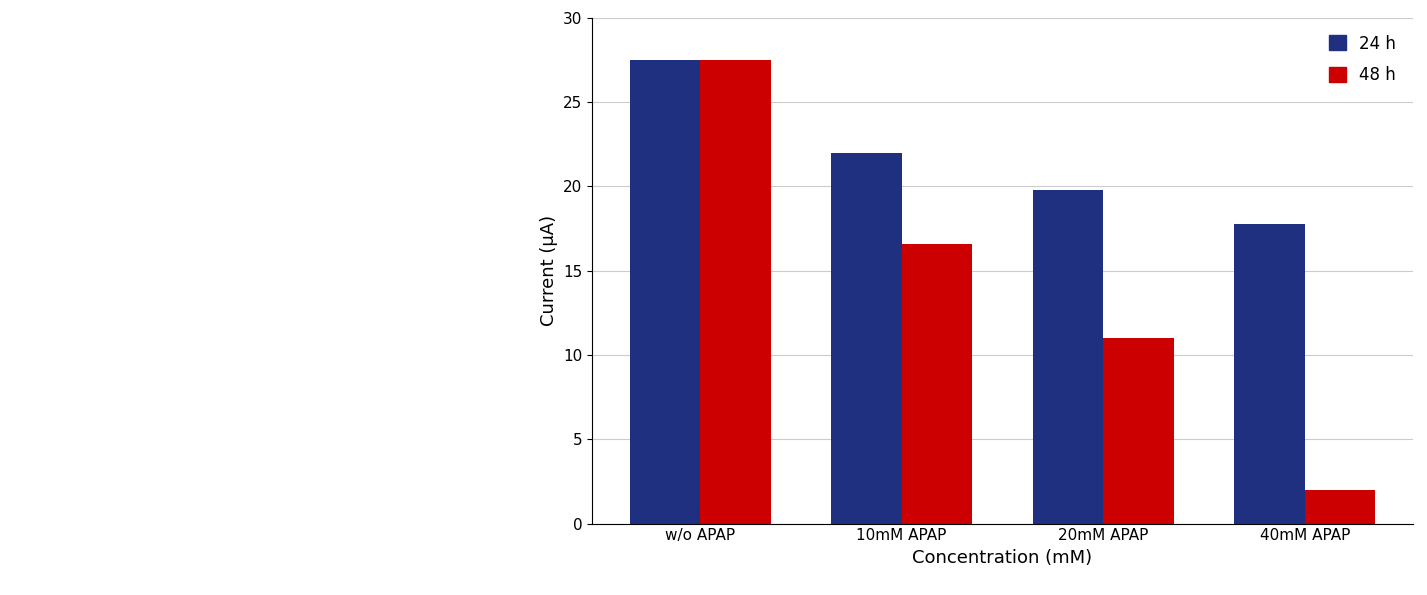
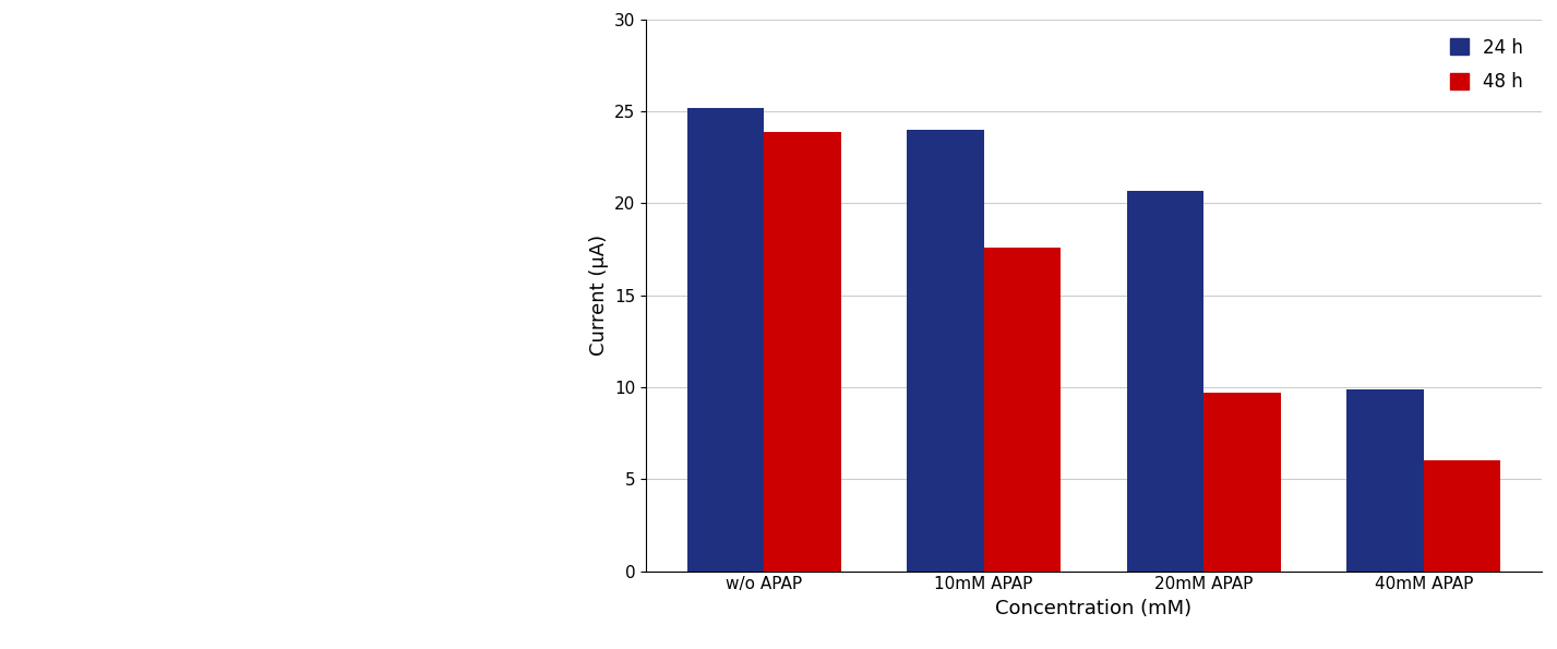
24 h/w/o APAP: 27.5 -> 25.2
48 h/w/o APAP: 27.5 -> 23.9
24 h/10mM APAP: 22.0 -> 24.0
48 h/10mM APAP: 16.6 -> 17.6
24 h/20mM APAP: 19.8 -> 20.7
48 h/20mM APAP: 11.0 -> 9.7
24 h/40mM APAP: 17.8 -> 9.9
48 h/40mM APAP: 2.0 -> 6.0
